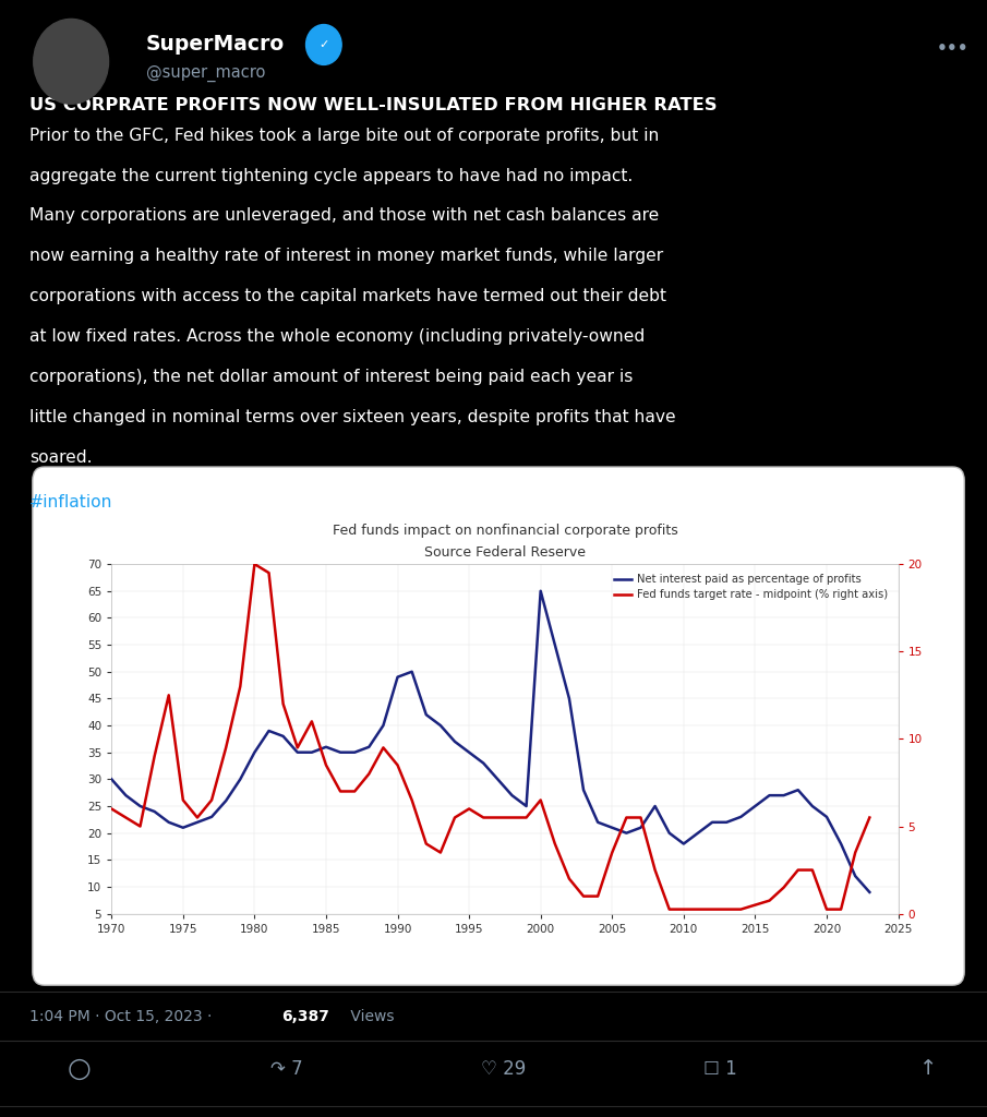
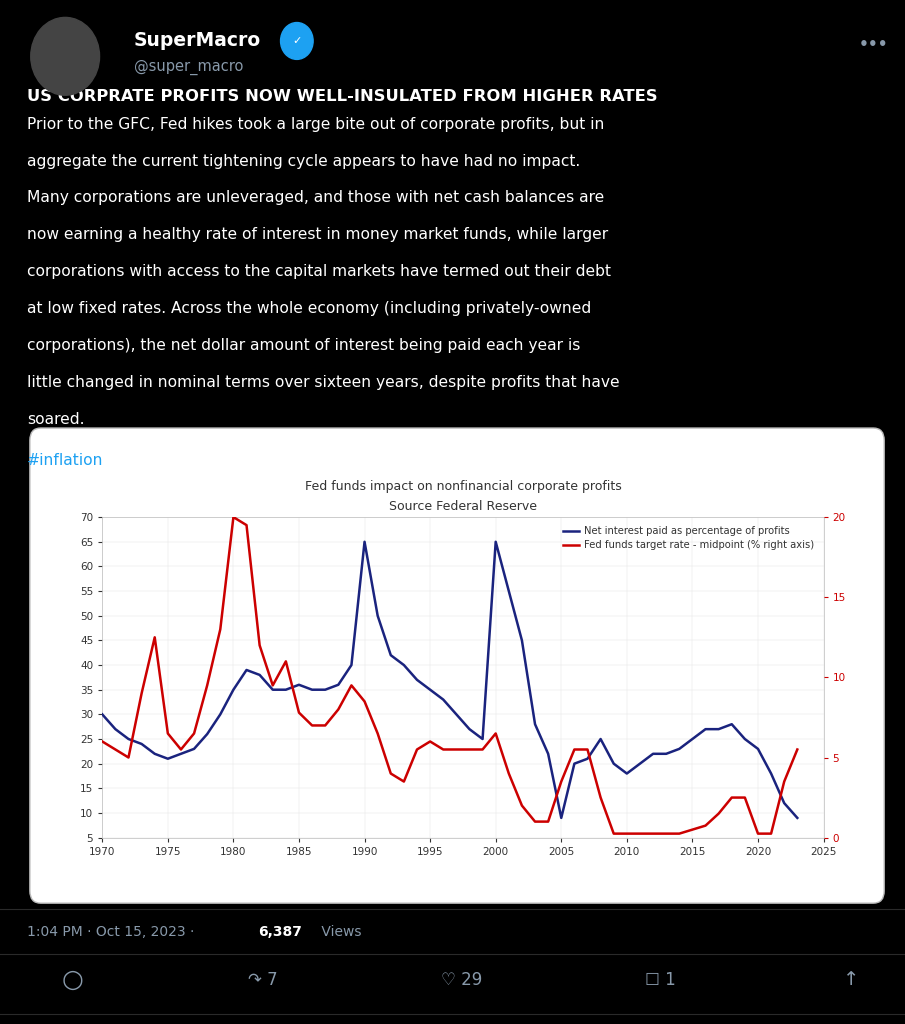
Fed funds target rate - midpoint (% right axis)/1985: 8.5 -> 7.8
Net interest paid as percentage of profits/1990: 49 -> 65
Net interest paid as percentage of profits/2005: 21 -> 9
